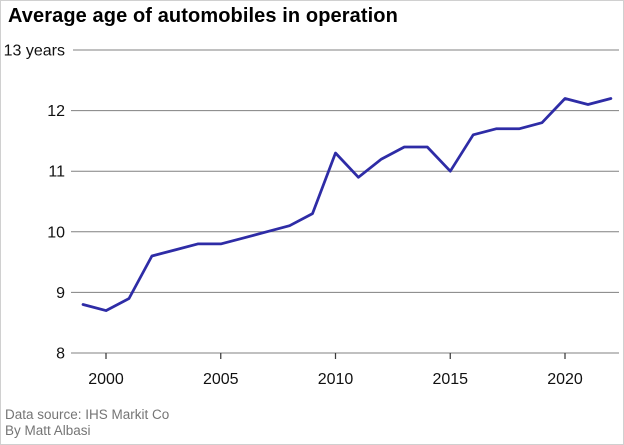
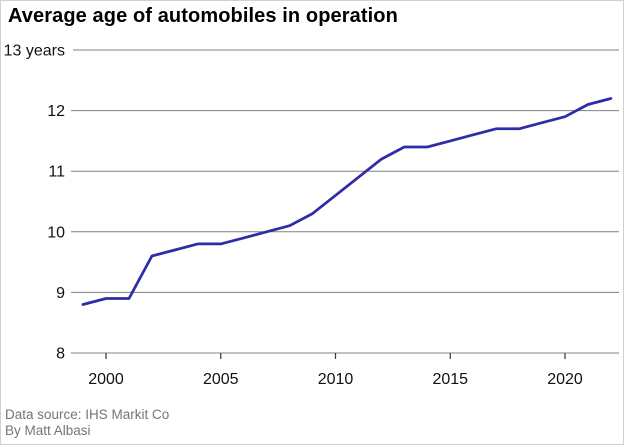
2000: 8.7 -> 8.9
2010: 11.3 -> 10.6
2015: 11.0 -> 11.5
2020: 12.2 -> 11.9
